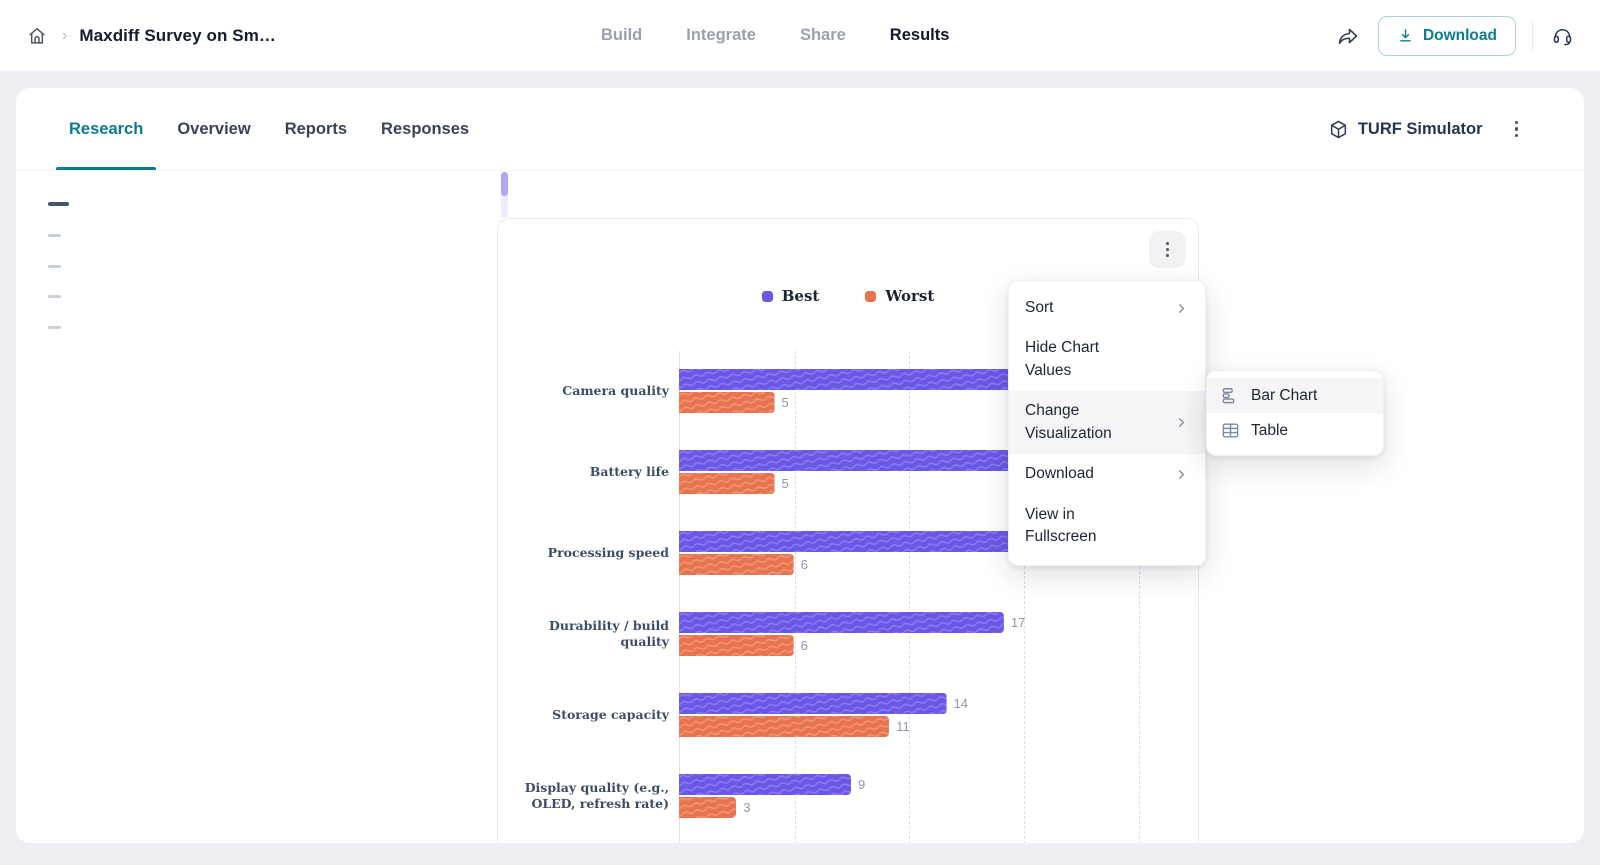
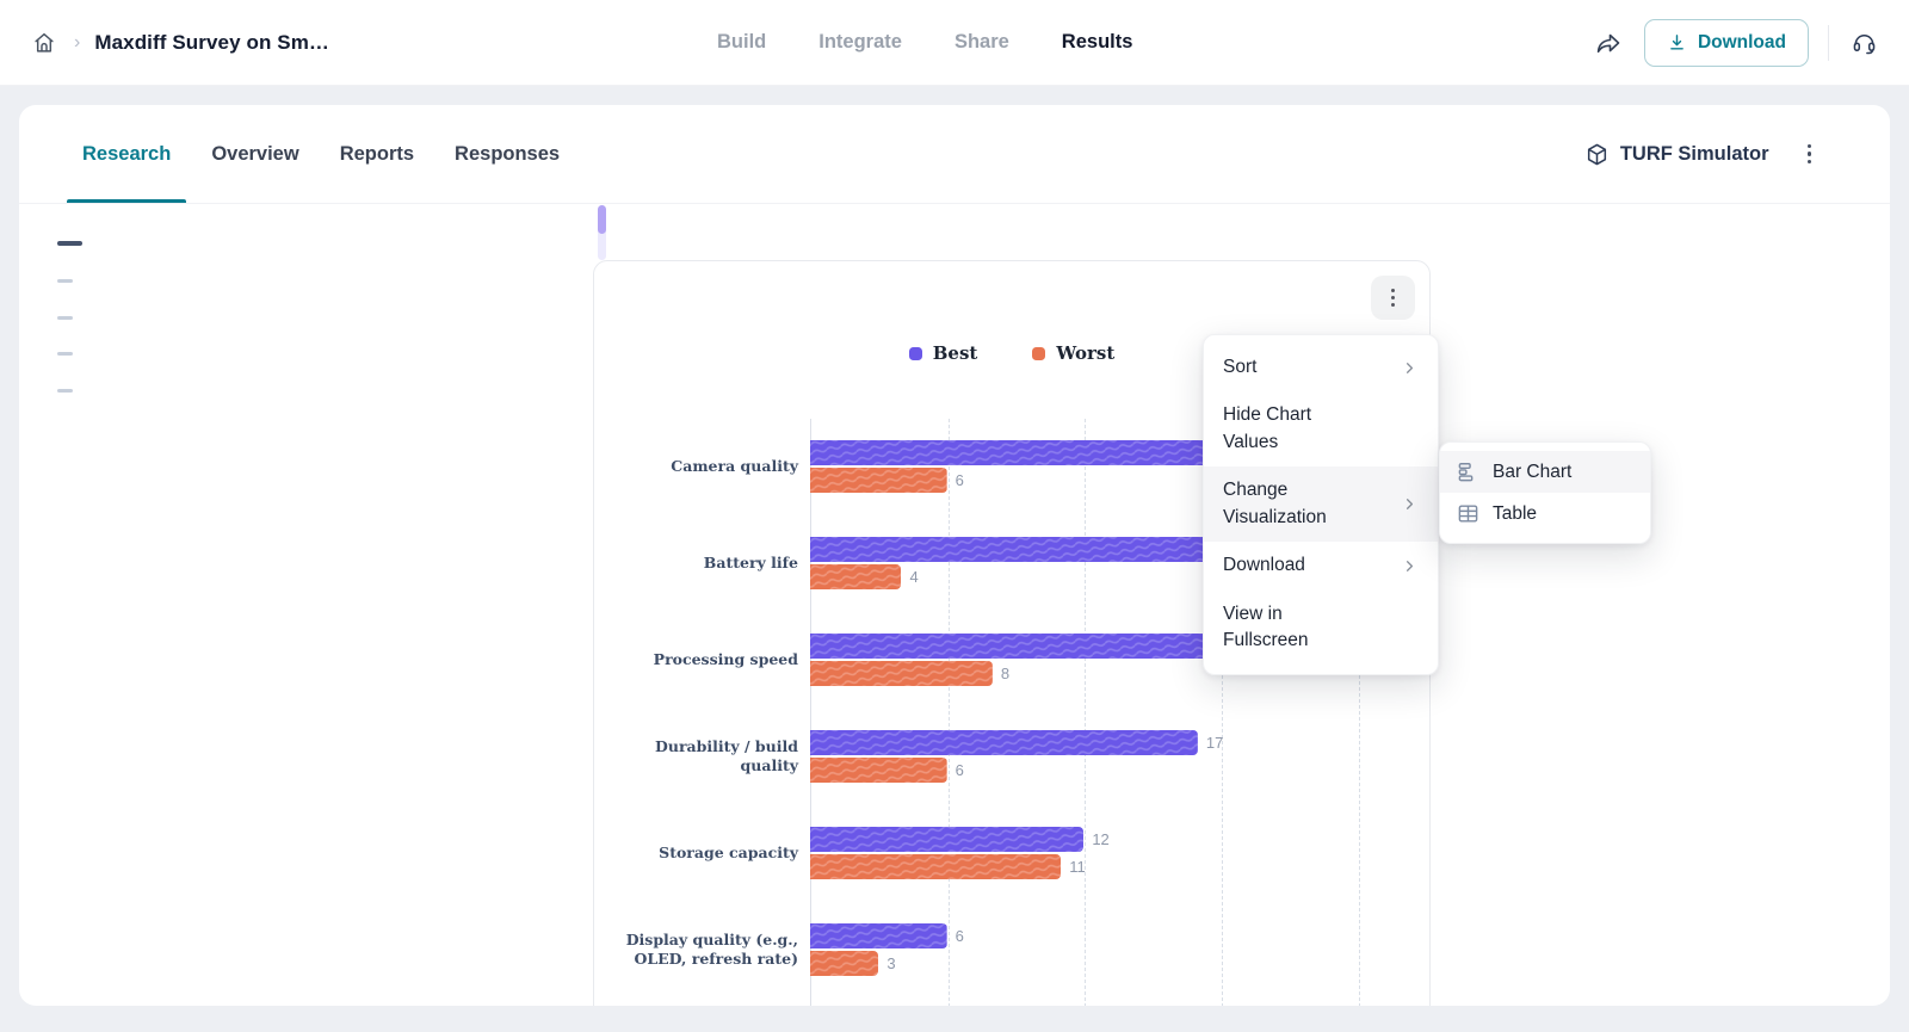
Worst/Camera quality: 5 -> 6
Worst/Battery life: 5 -> 4
Worst/Processing speed: 6 -> 8
Best/Storage capacity: 14 -> 12
Best/Display quality (e.g., OLED, refresh rate): 9 -> 6
